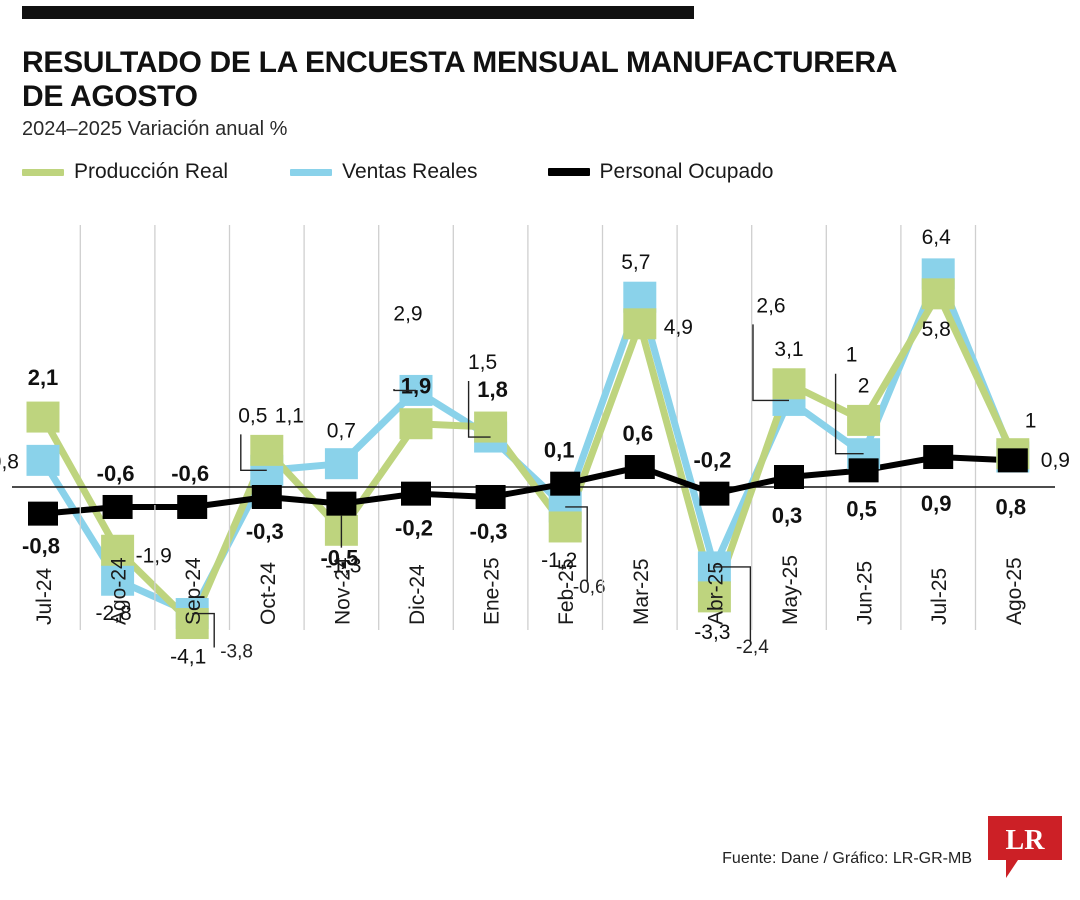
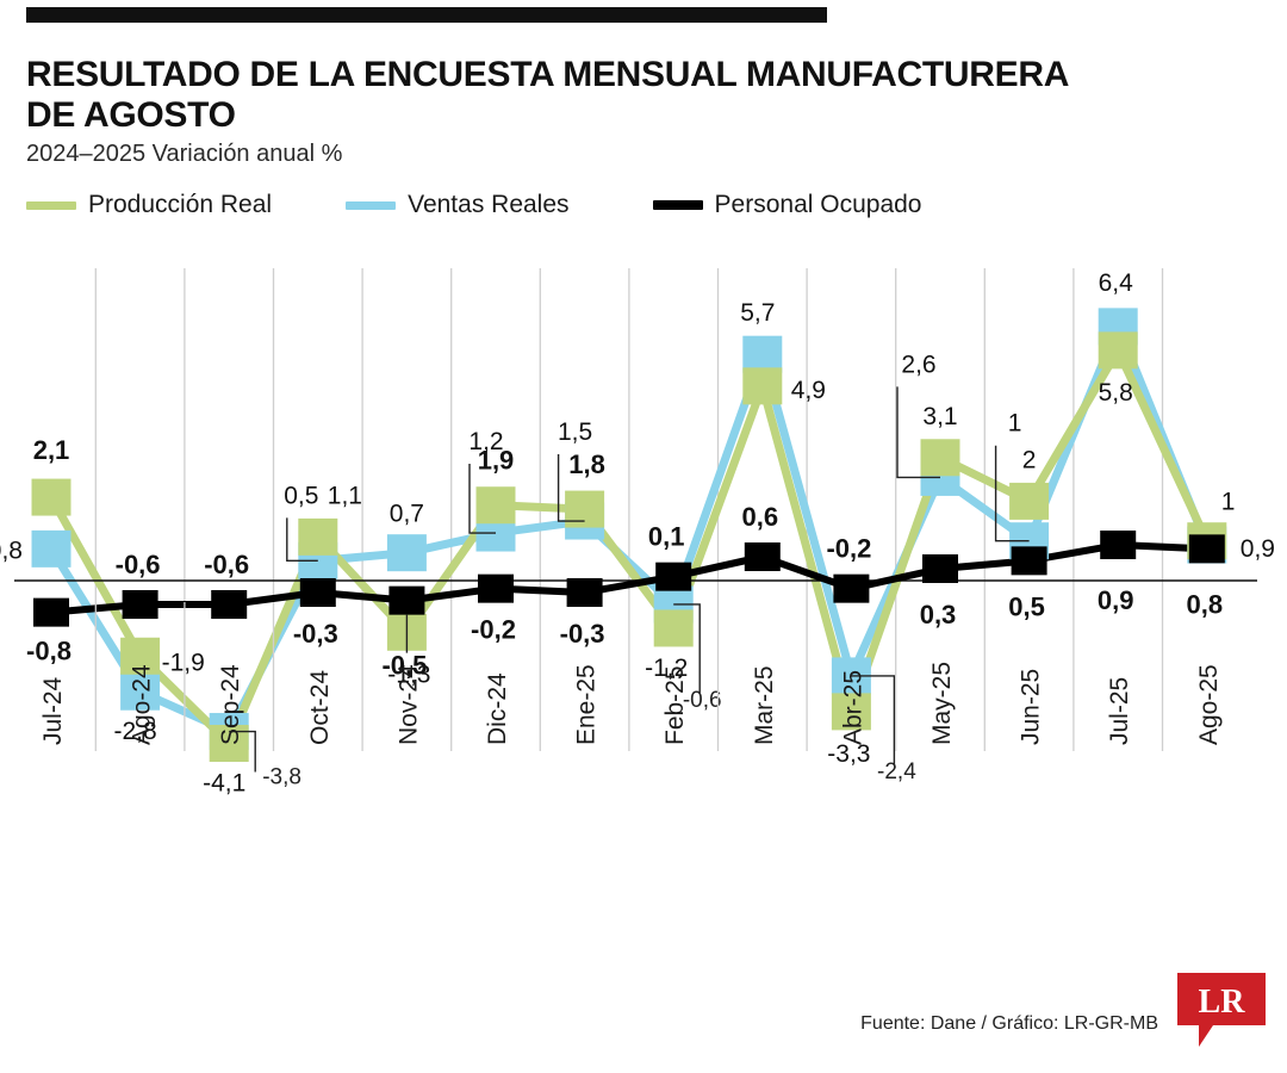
Ventas Reales/Dic-24: 2,9 -> 1,2
